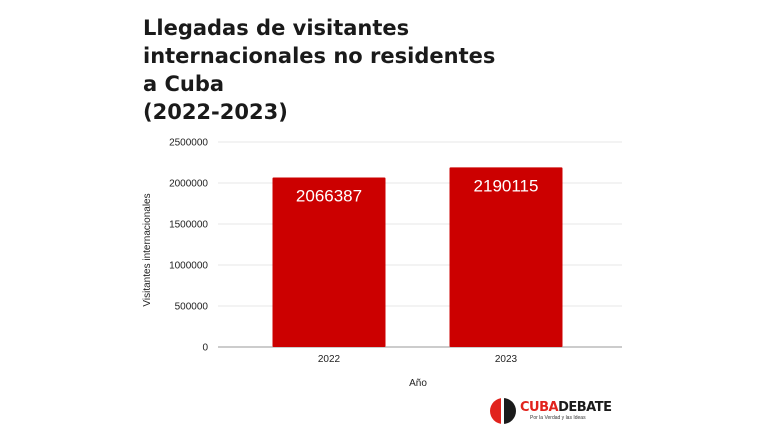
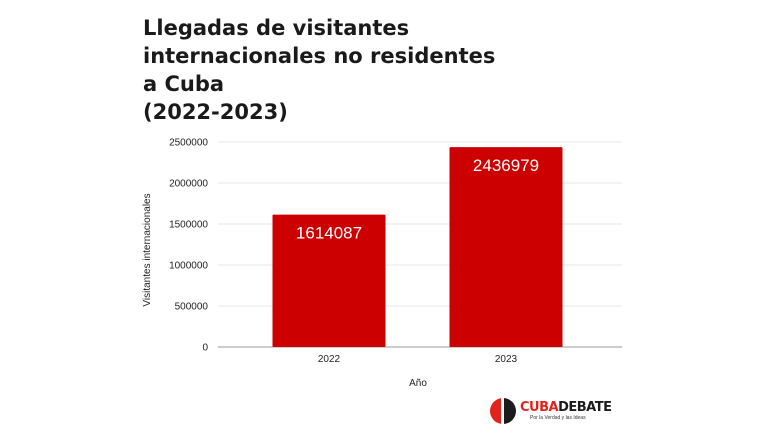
2022: 2066387 -> 1614087
2023: 2190115 -> 2436979
